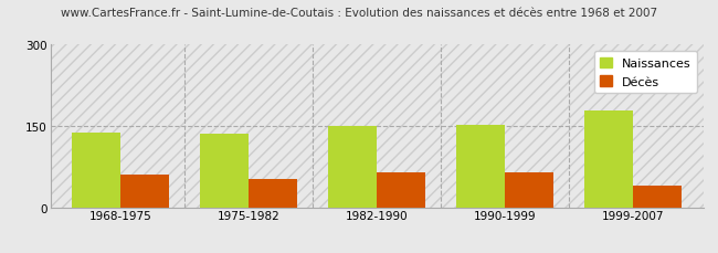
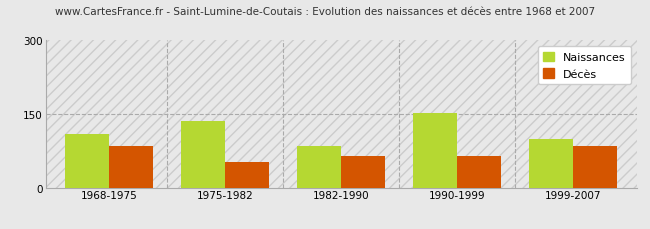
Naissances/1968-1975: 138 -> 110
Décès/1968-1975: 60 -> 85
Naissances/1982-1990: 150 -> 85
Naissances/1999-2007: 178 -> 100
Décès/1999-2007: 40 -> 85
